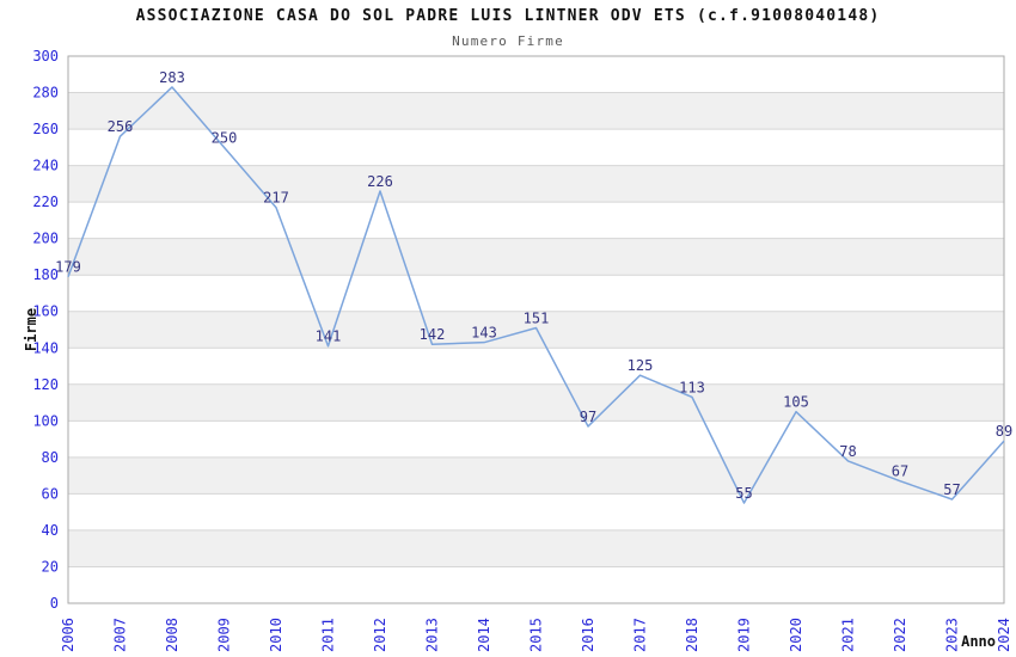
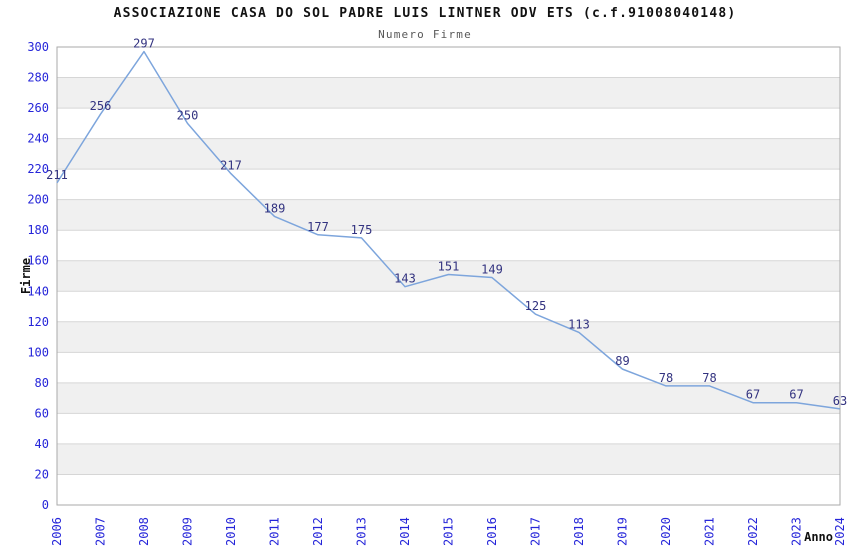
2006: 179 -> 211
2008: 283 -> 297
2011: 141 -> 189
2012: 226 -> 177
2013: 142 -> 175
2016: 97 -> 149
2019: 55 -> 89
2020: 105 -> 78
2023: 57 -> 67
2024: 89 -> 63
